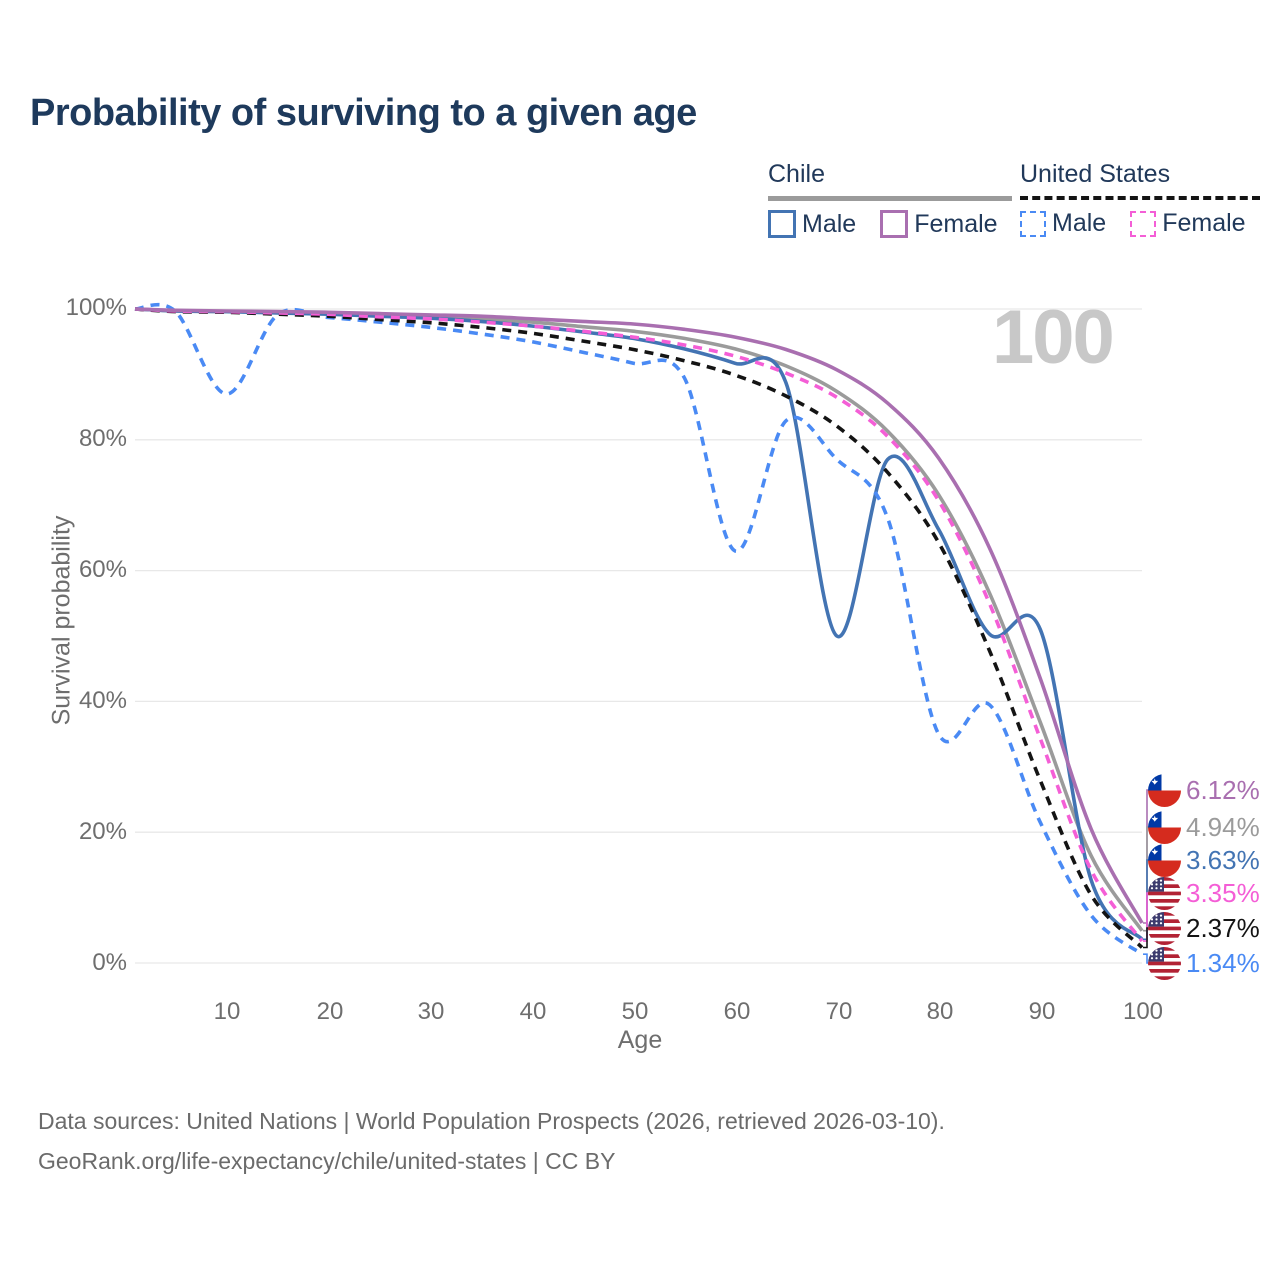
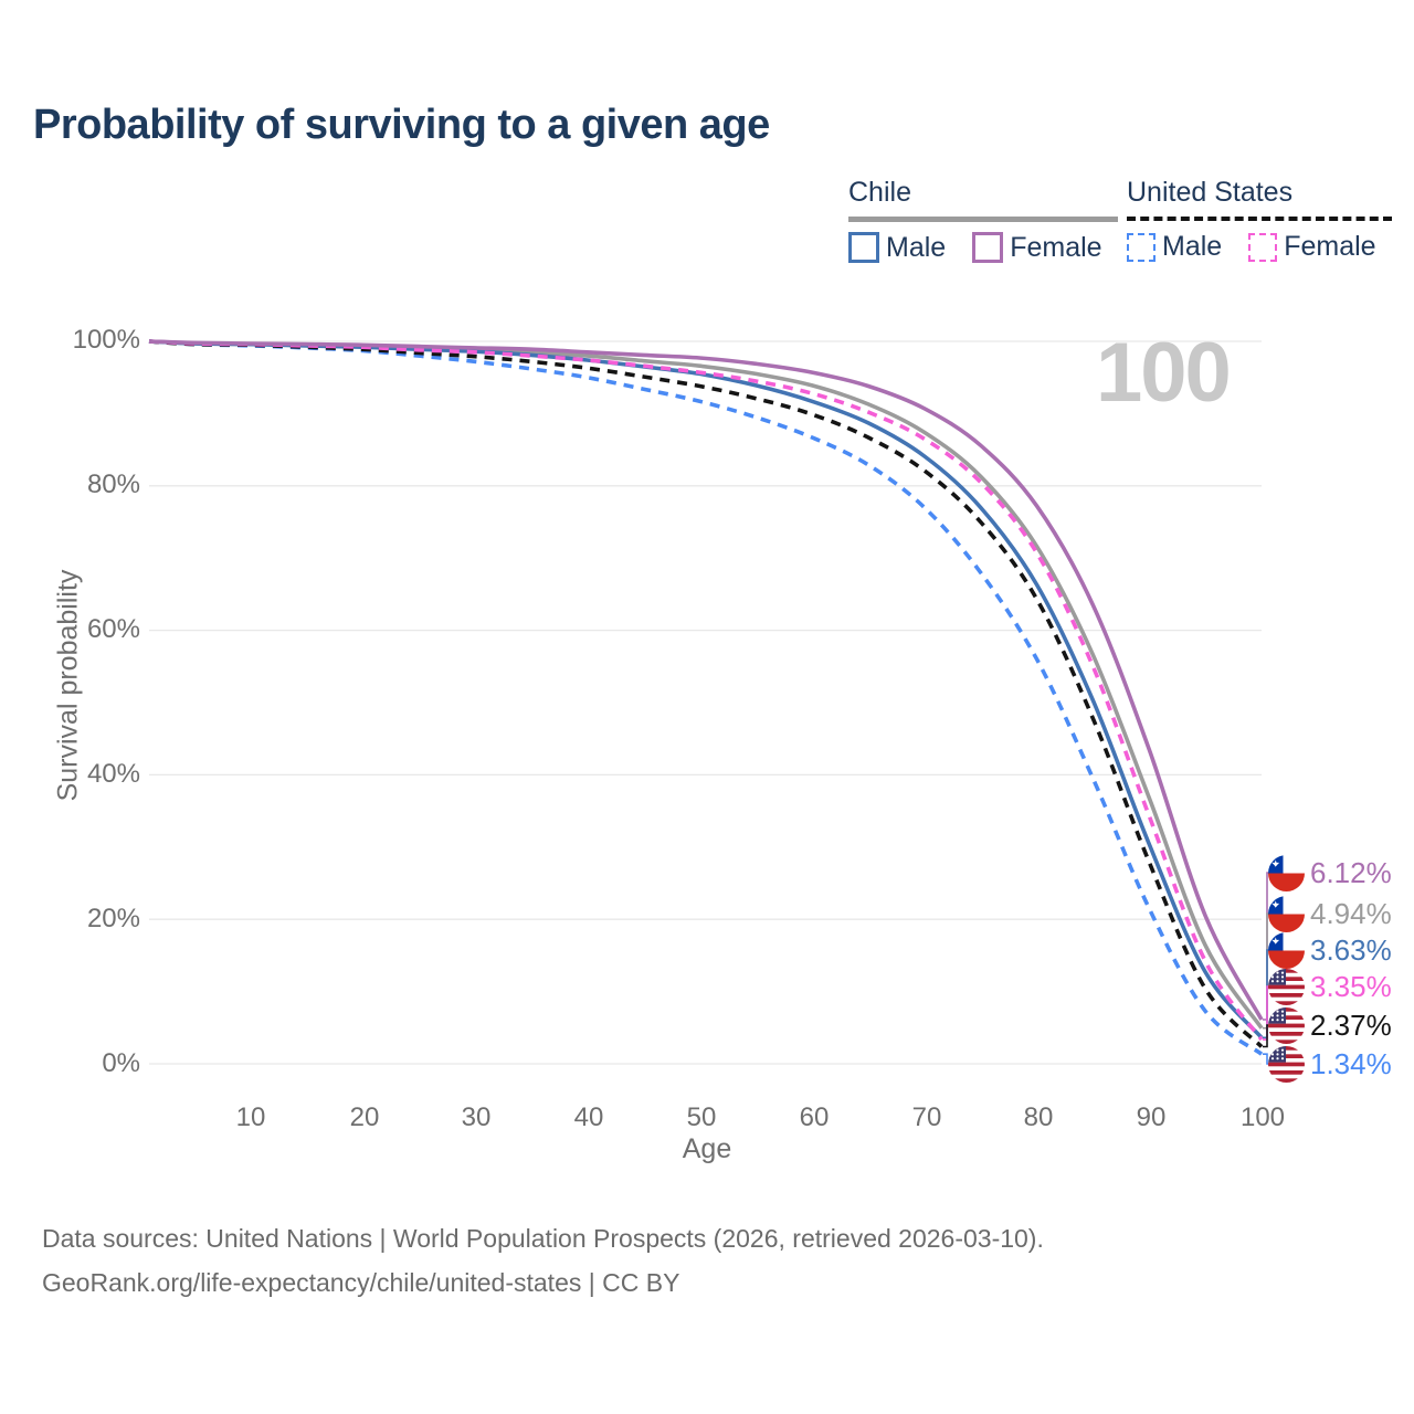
United States Male/10: 87% -> 99%
United States Male/60: 63% -> 87%
Chile Male/70: 50% -> 84%
United States Male/80: 35% -> 56%
Chile Male/90: 51% -> 30%
